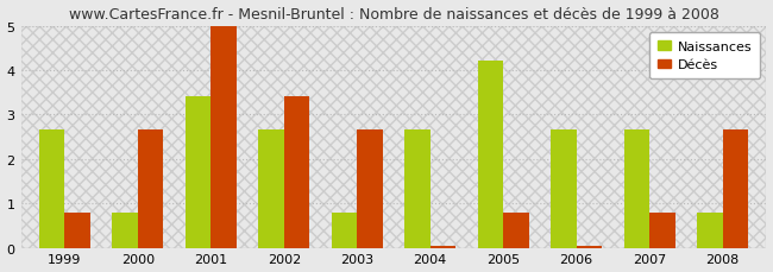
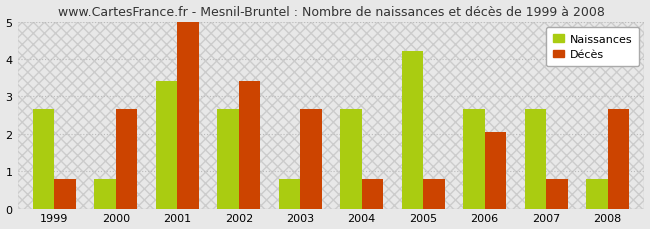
Décès/2004: 0.05 -> 0.80
Décès/2006: 0.05 -> 2.05
